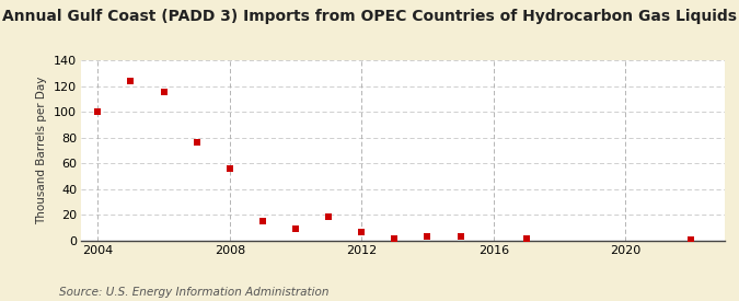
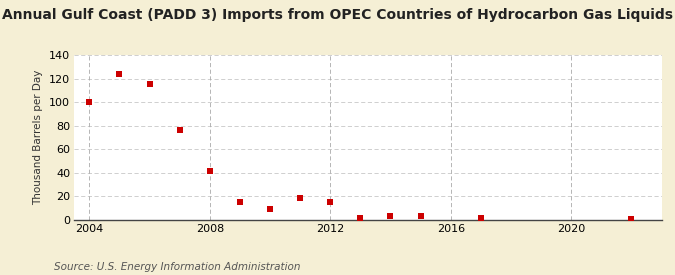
2008: 56 -> 42
2012: 7 -> 15
